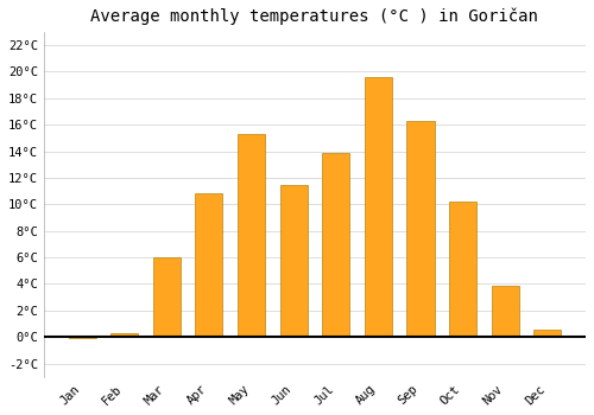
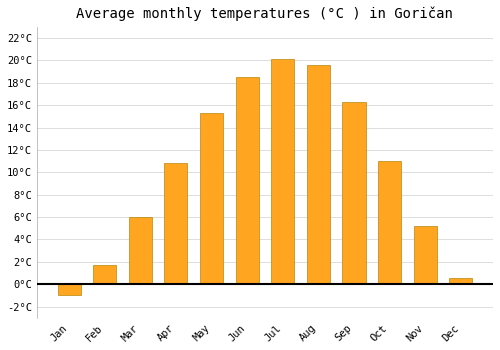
Jan: -0.1°C -> -1.0°C
Feb: 0.3°C -> 1.7°C
Jun: 11.5°C -> 18.5°C
Jul: 13.9°C -> 20.1°C
Oct: 10.2°C -> 11.0°C
Nov: 3.9°C -> 5.2°C
